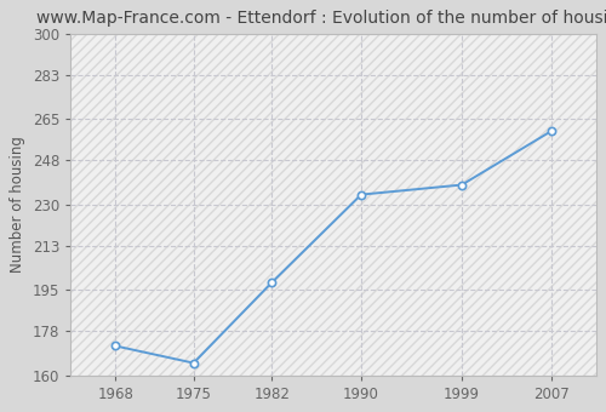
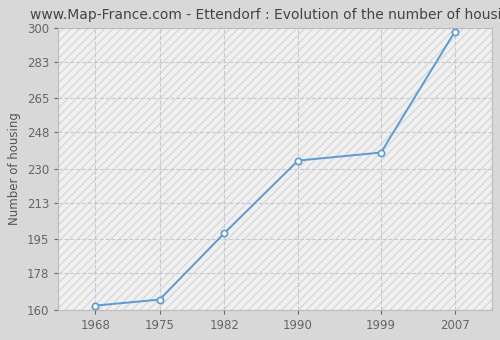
1968: 172 -> 162
2007: 260 -> 298
